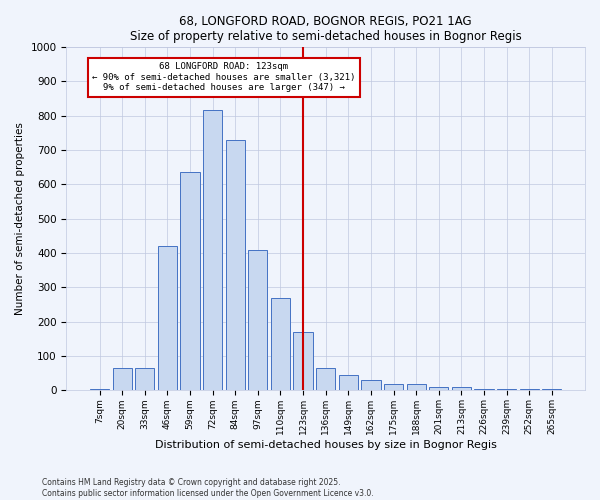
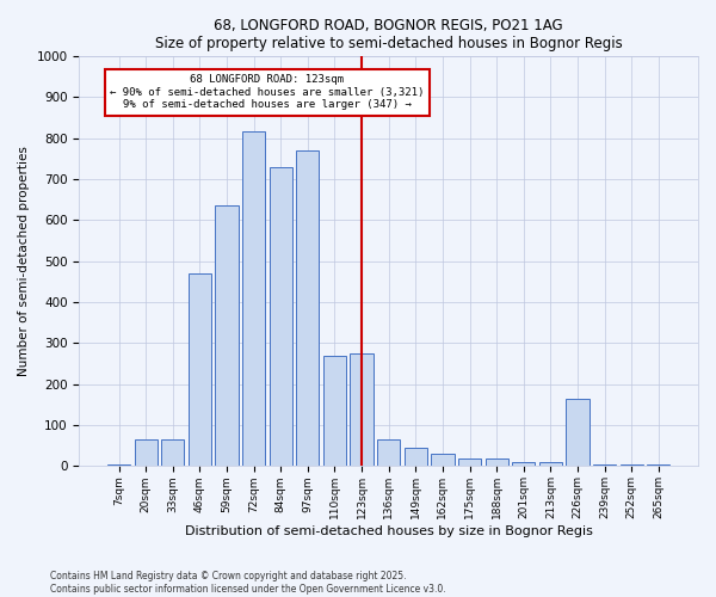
46sqm: 420 -> 470
97sqm: 410 -> 770
123sqm: 170 -> 275
226sqm: 5 -> 165
